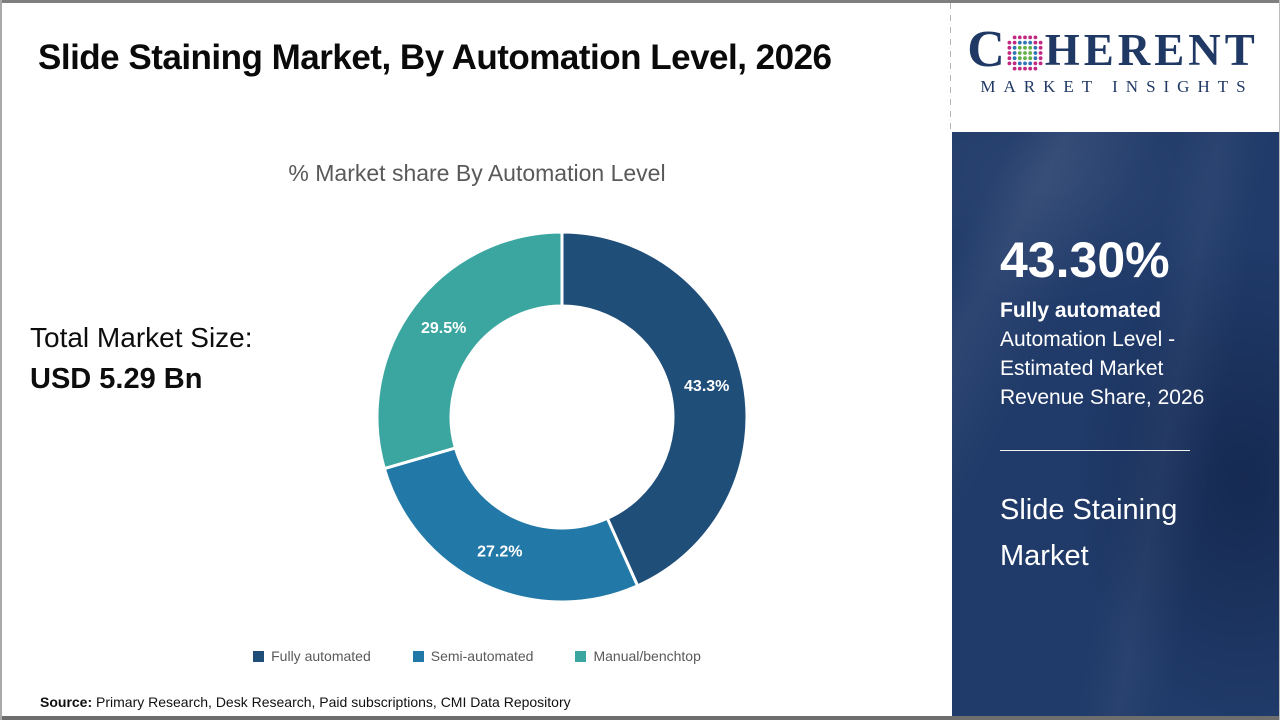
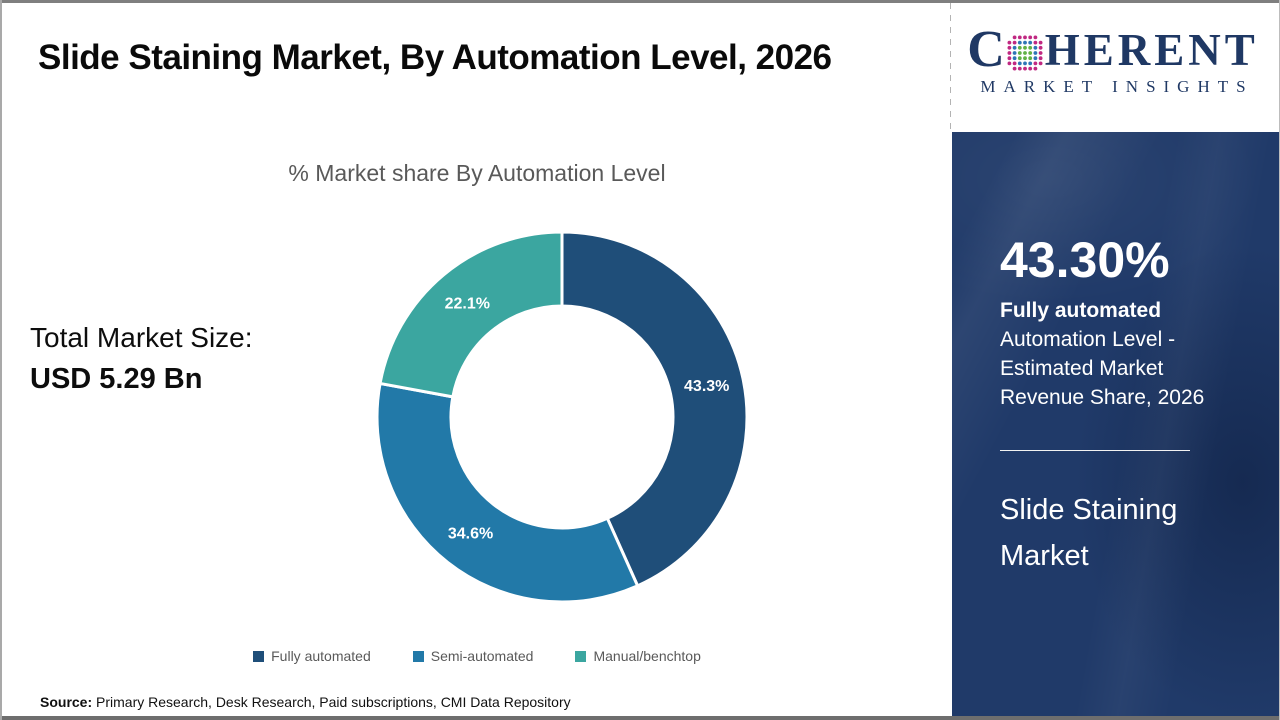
Semi-automated: 27.2% -> 34.6%
Manual/benchtop: 29.5% -> 22.1%
